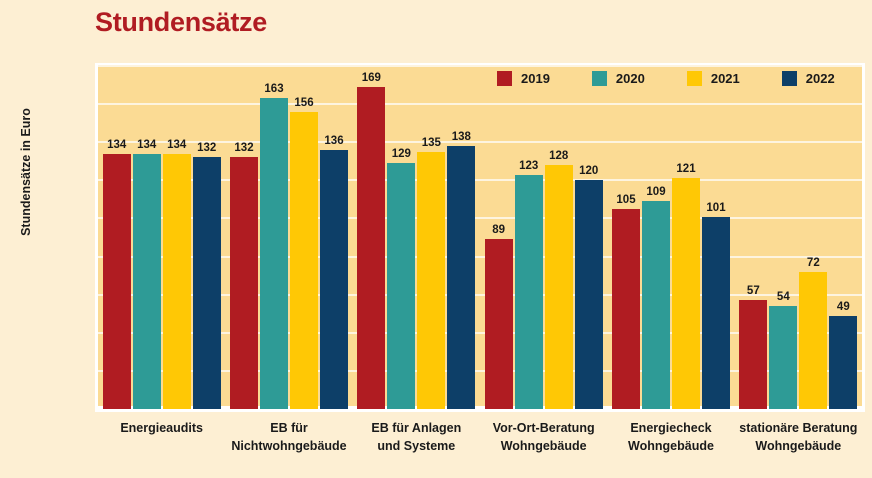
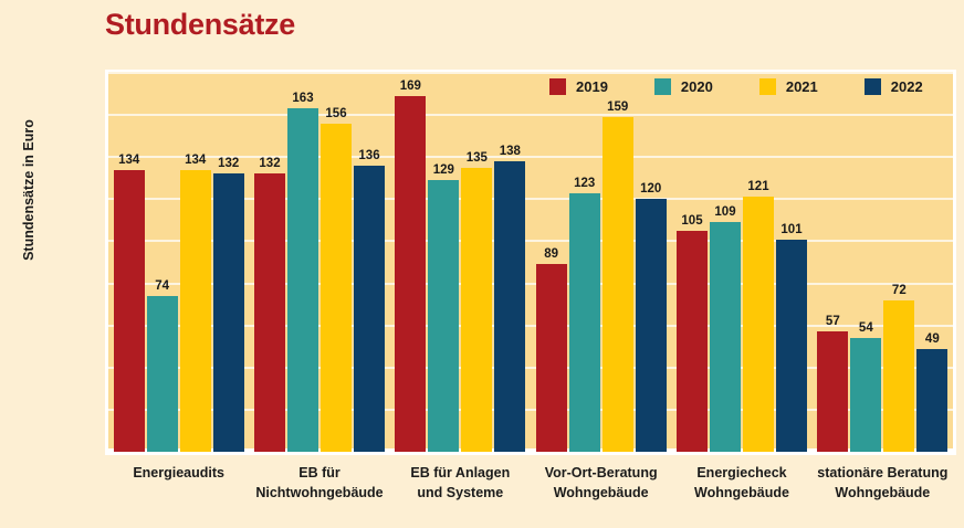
2020/Energieaudits: 134 -> 74
2021/Vor-Ort-Beratung Wohngebäude: 128 -> 159
